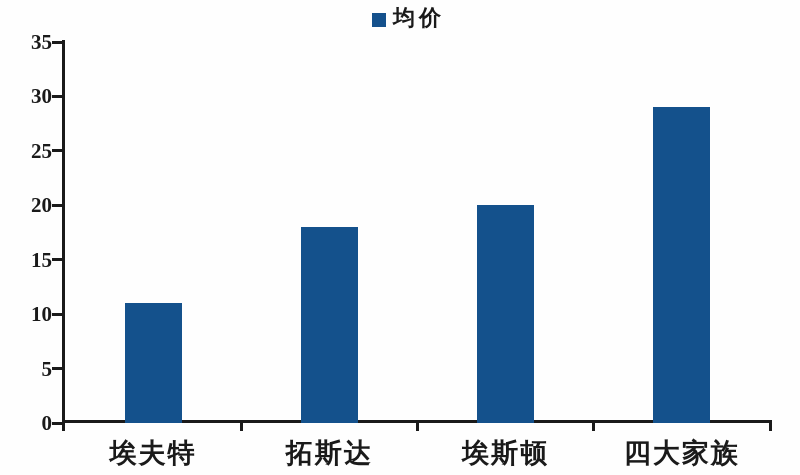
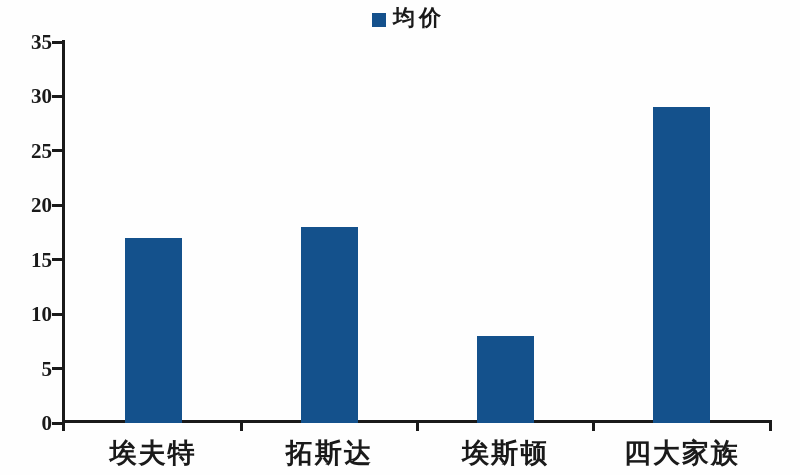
埃夫特: 11 -> 17
埃斯顿: 20 -> 8
